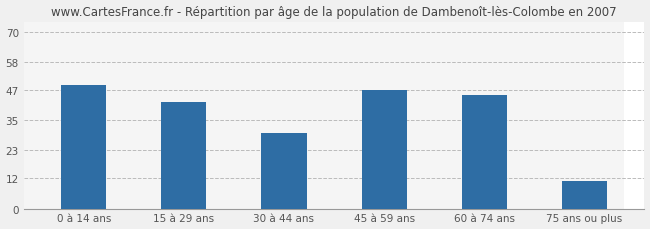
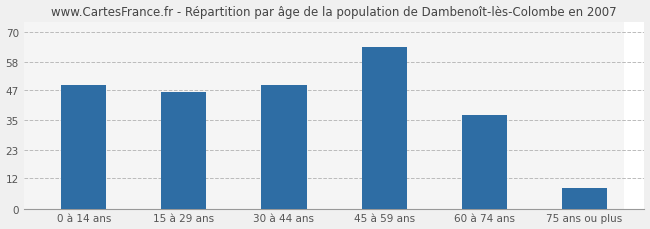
15 à 29 ans: 42 -> 46
30 à 44 ans: 30 -> 49
45 à 59 ans: 47 -> 64
60 à 74 ans: 45 -> 37
75 ans ou plus: 11 -> 8
